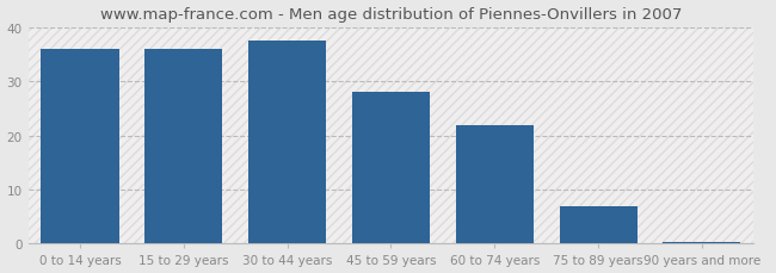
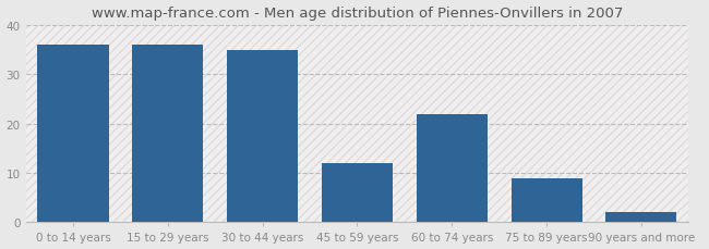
30 to 44 years: 37.5 -> 35.0
45 to 59 years: 28.0 -> 12.0
75 to 89 years: 7.0 -> 9.0
90 years and more: 0.4 -> 2.0
